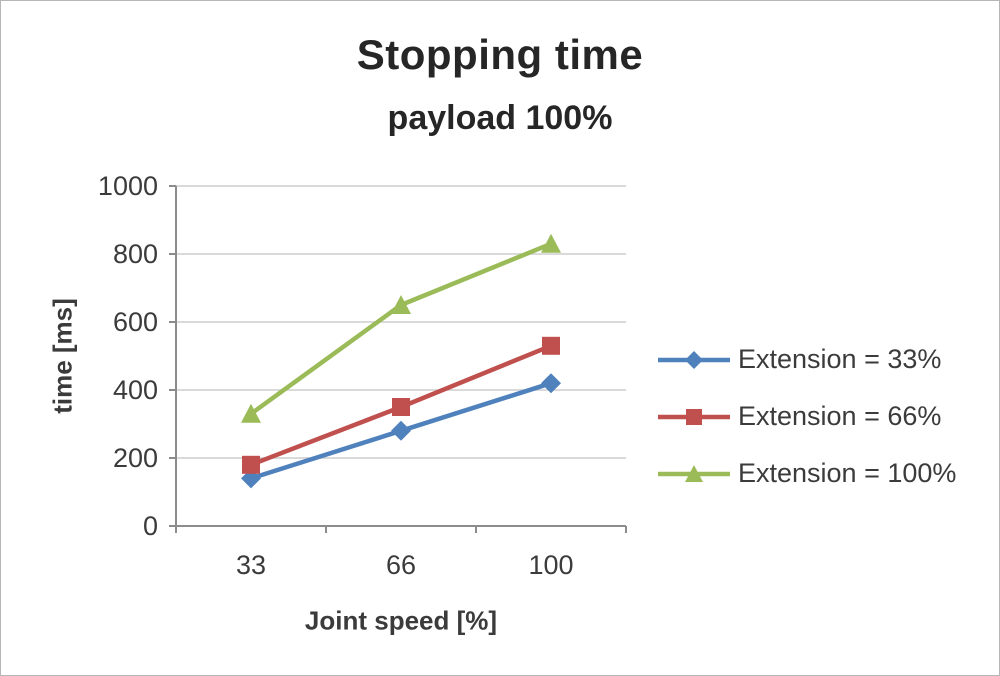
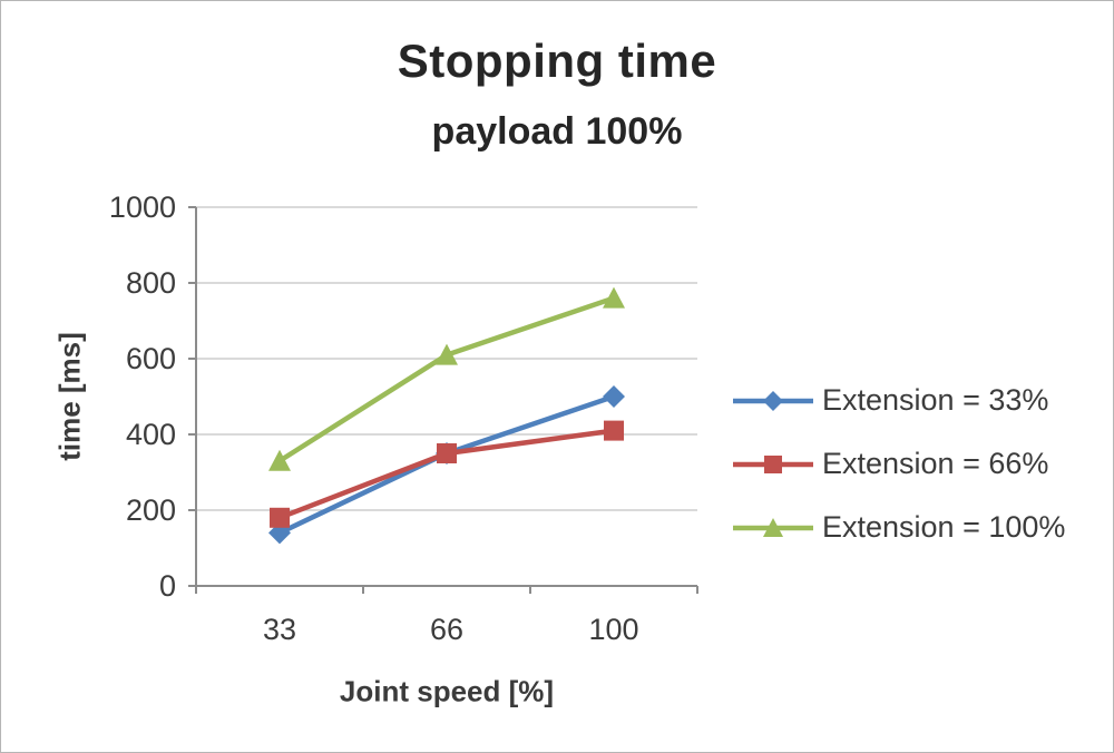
Extension = 33%/66: 280 -> 350
Extension = 100%/66: 650 -> 610
Extension = 33%/100: 420 -> 500
Extension = 66%/100: 530 -> 410
Extension = 100%/100: 830 -> 760
